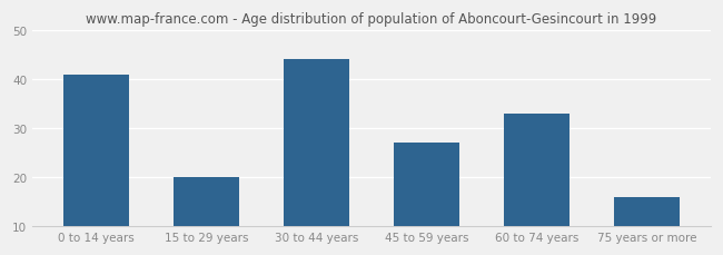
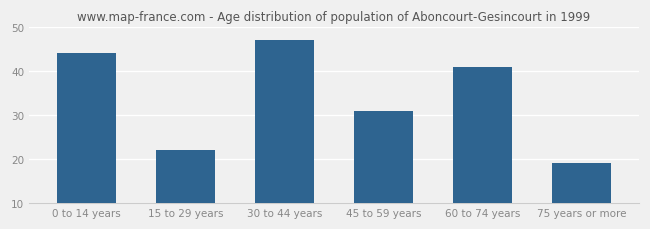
0 to 14 years: 41 -> 44
15 to 29 years: 20 -> 22
30 to 44 years: 44 -> 47
45 to 59 years: 27 -> 31
60 to 74 years: 33 -> 41
75 years or more: 16 -> 19
